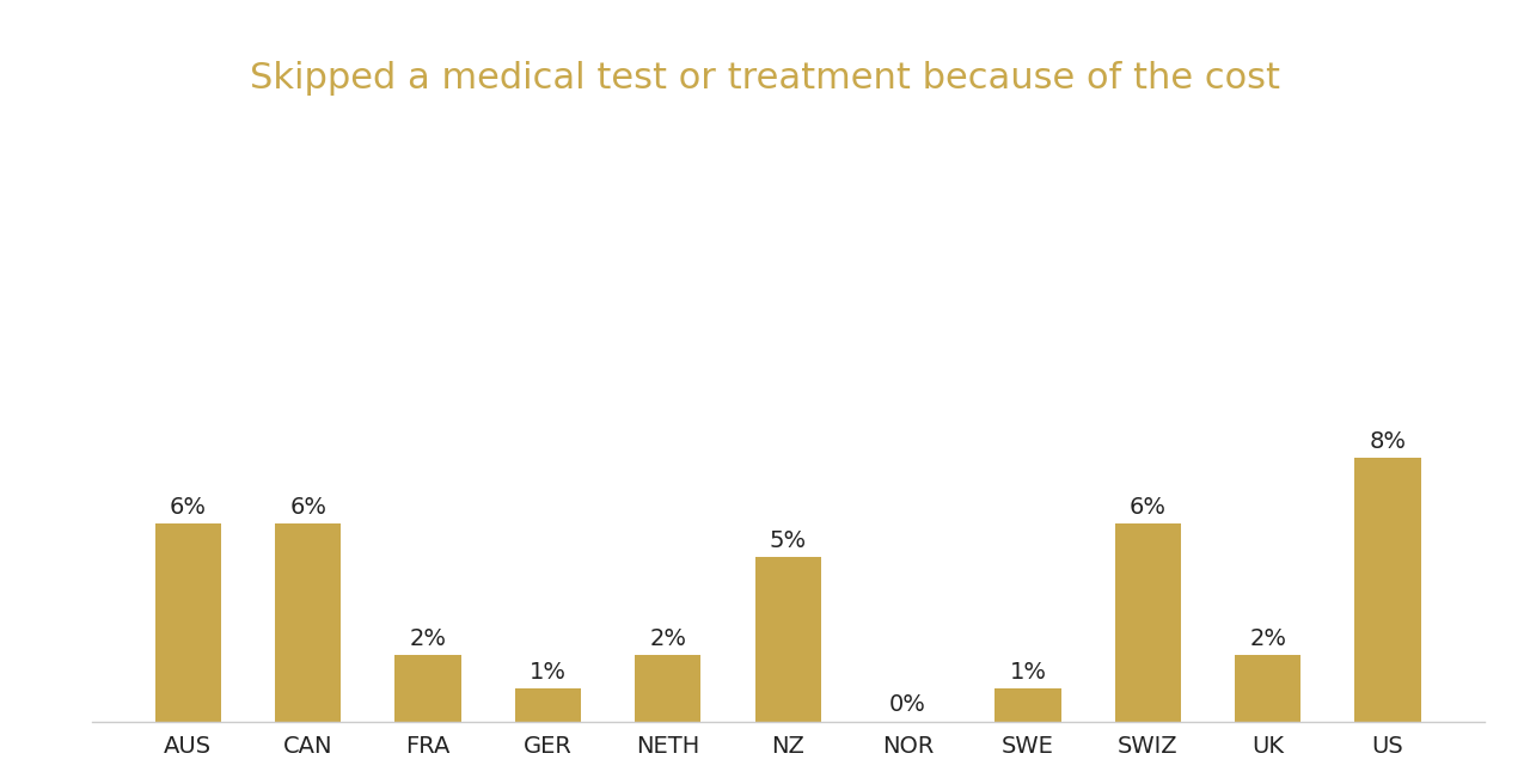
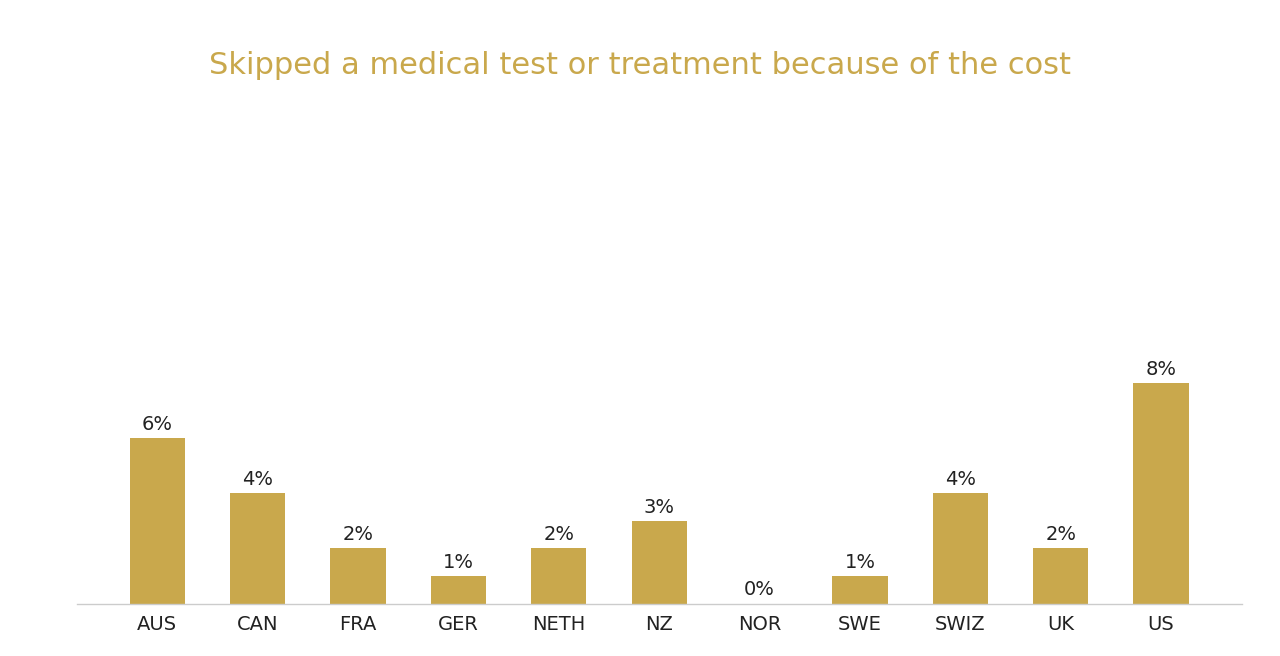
CAN: 6% -> 4%
NZ: 5% -> 3%
SWIZ: 6% -> 4%
